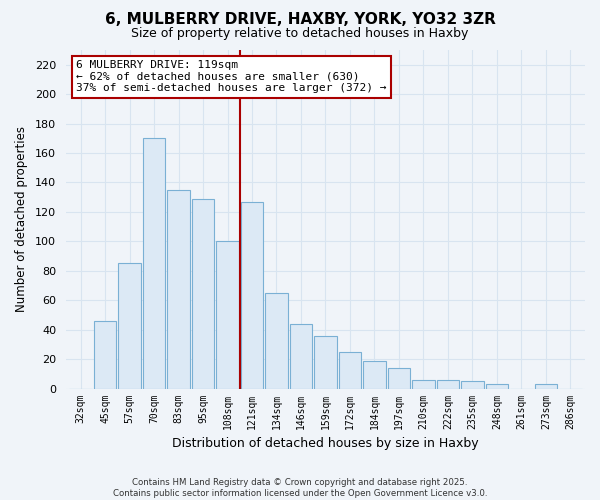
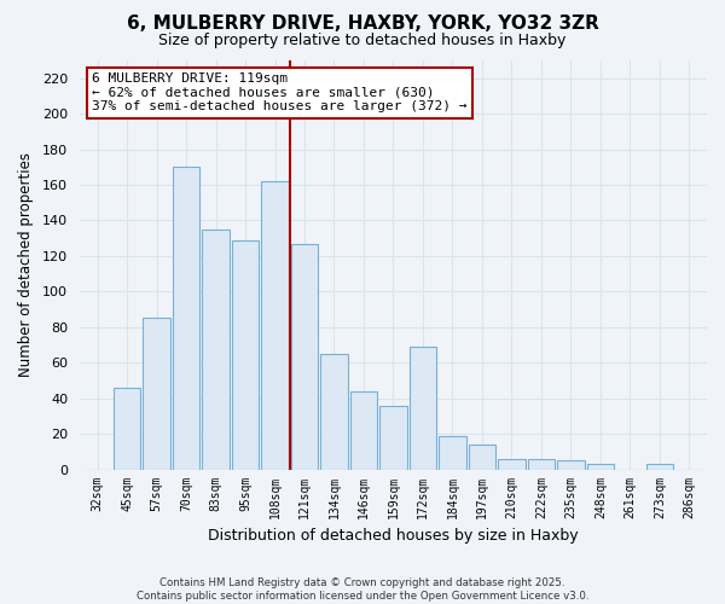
108sqm: 100 -> 162
172sqm: 25 -> 69
